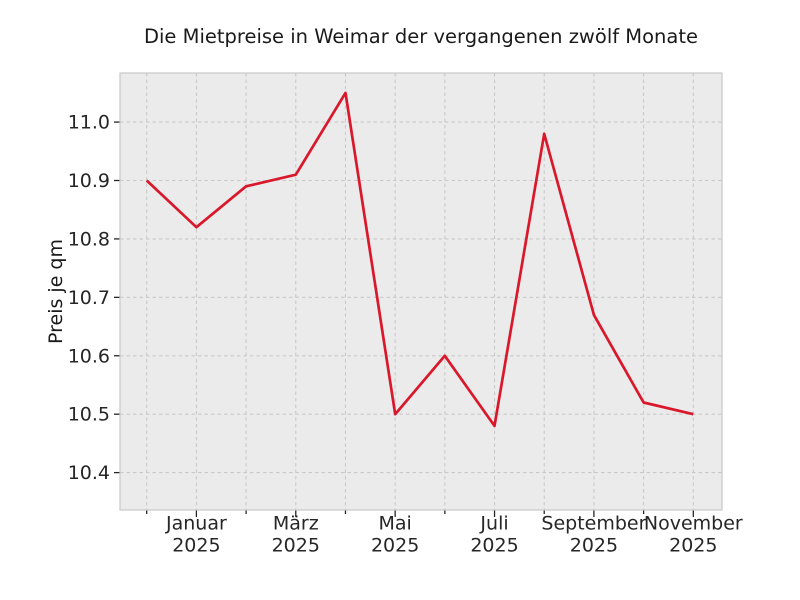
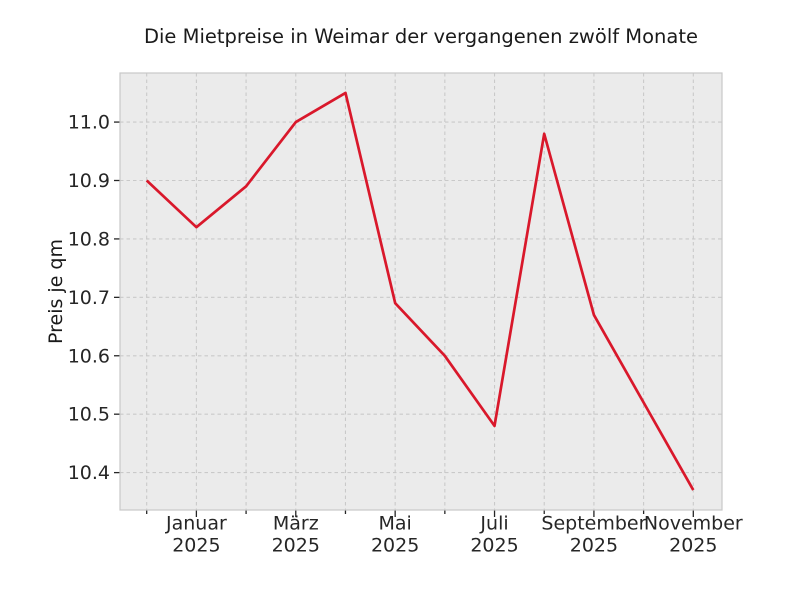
März 2025: 10.91 -> 11.00
Mai 2025: 10.50 -> 10.69
November 2025: 10.50 -> 10.37
